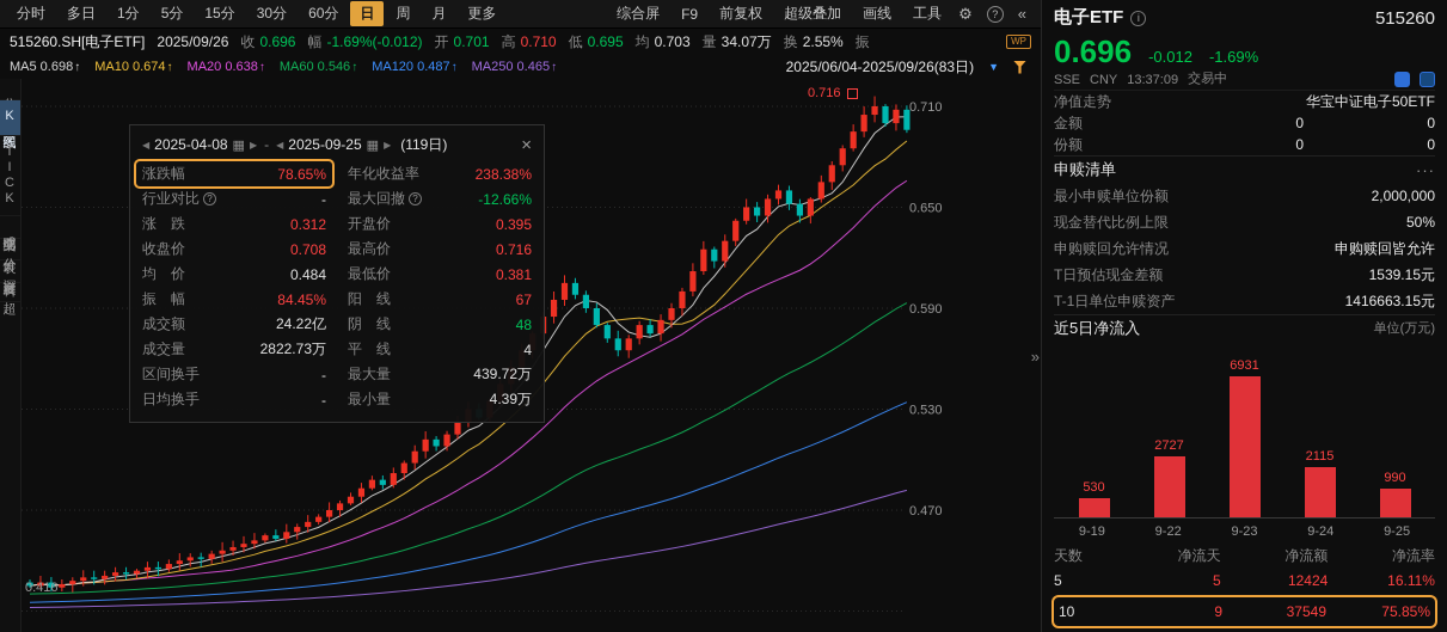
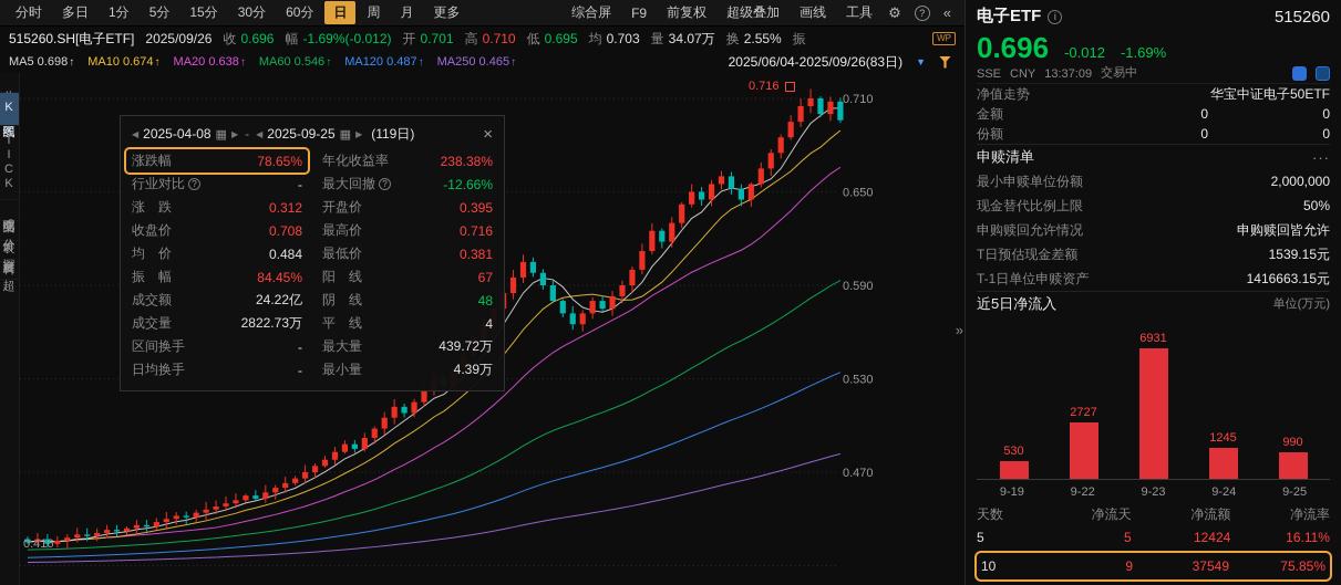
近5日净流入/9-24: 2115 -> 1245
